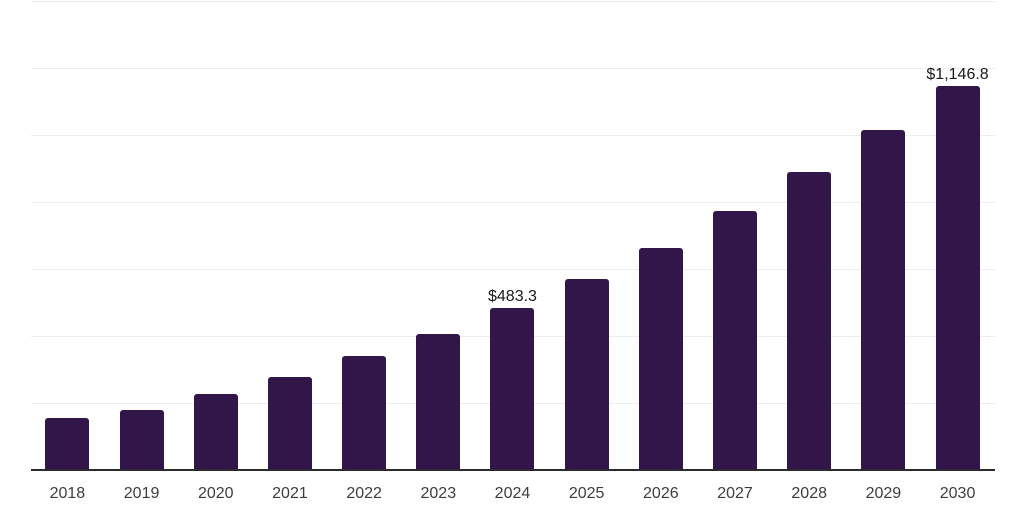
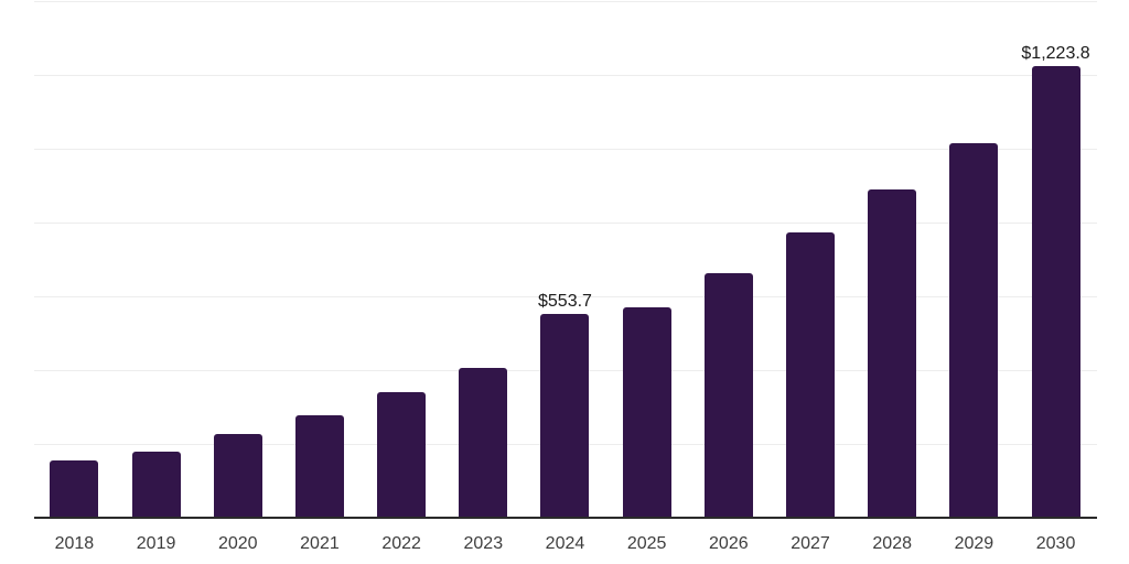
2024: $483.3 -> $553.7
2030: $1,146.8 -> $1,223.8
